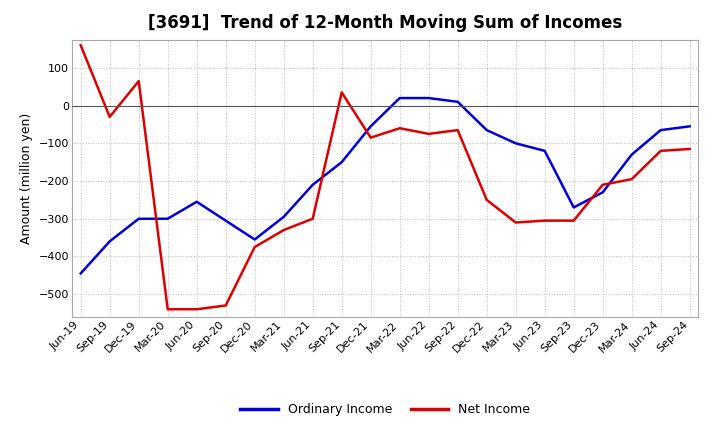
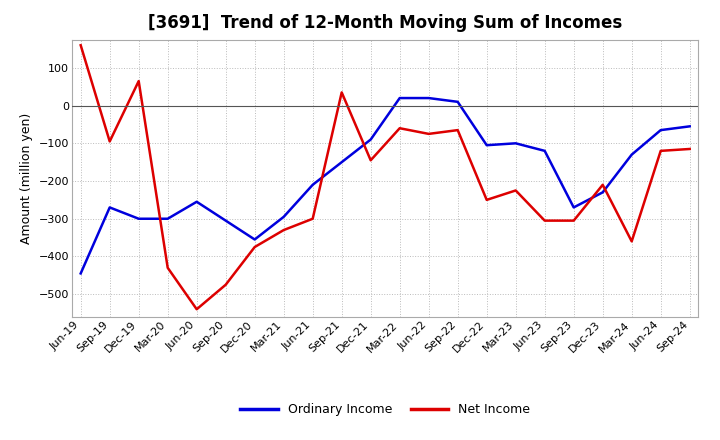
Ordinary Income/Sep-19: -360 -> -270
Net Income/Sep-19: -30 -> -95
Net Income/Mar-20: -540 -> -430
Net Income/Sep-20: -530 -> -475
Ordinary Income/Dec-21: -55 -> -90
Net Income/Dec-21: -85 -> -145
Ordinary Income/Dec-22: -65 -> -105
Net Income/Mar-23: -310 -> -225
Net Income/Mar-24: -195 -> -360
